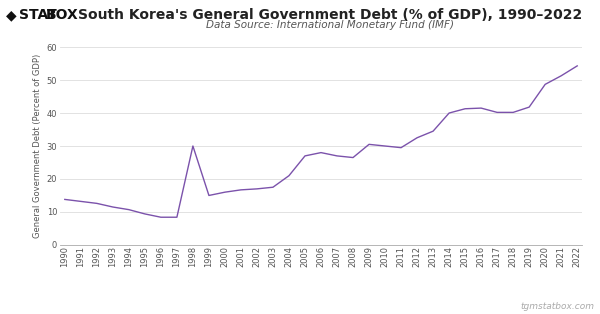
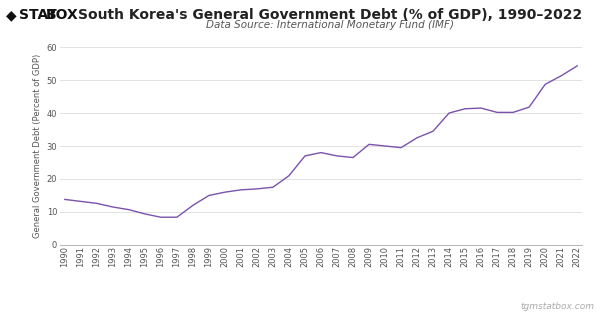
1998: 30.0 -> 12.0
